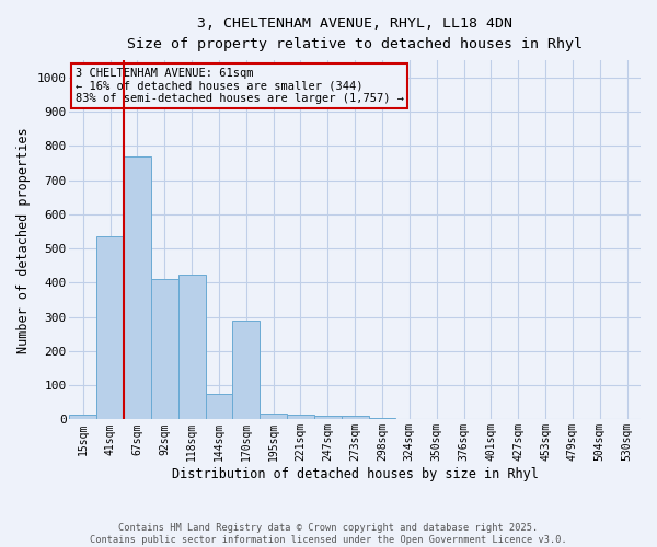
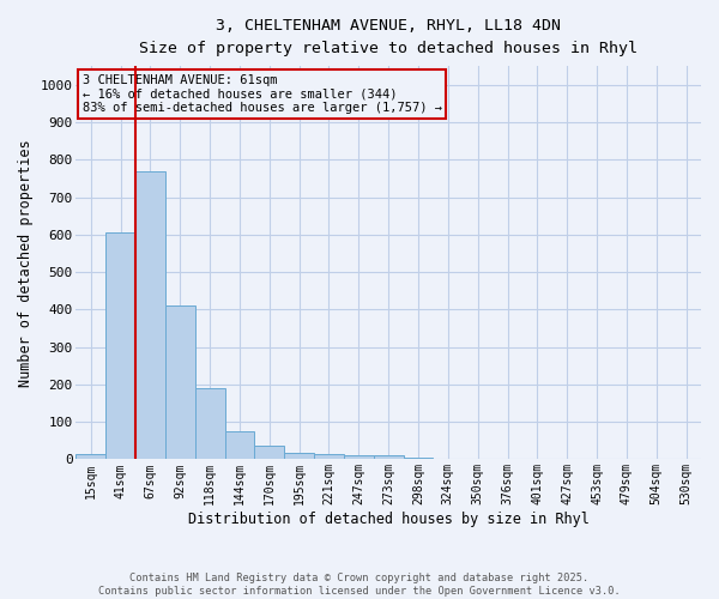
41sqm: 535 -> 605
118sqm: 425 -> 190
170sqm: 290 -> 37
